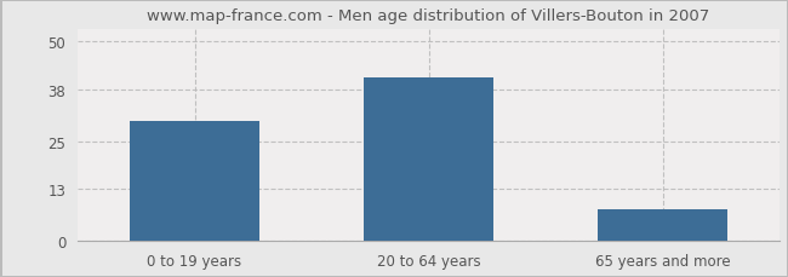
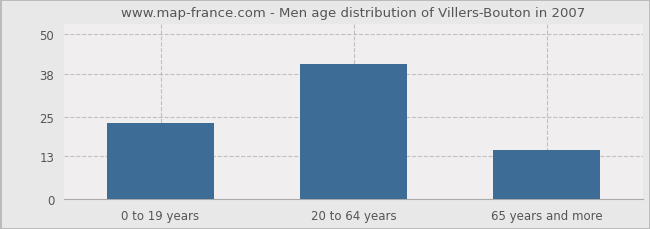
0 to 19 years: 30 -> 23
65 years and more: 8 -> 15
